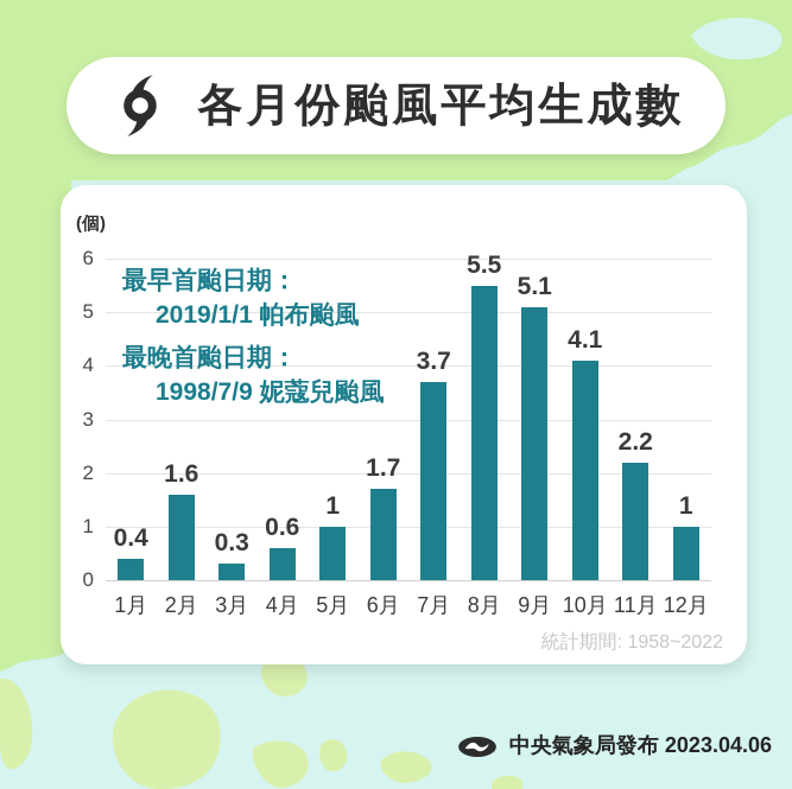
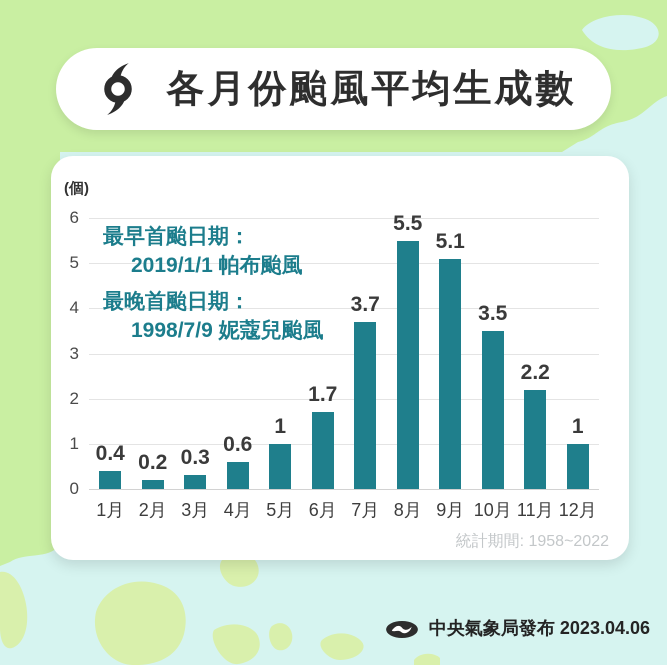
2月: 1.6 -> 0.2
10月: 4.1 -> 3.5
